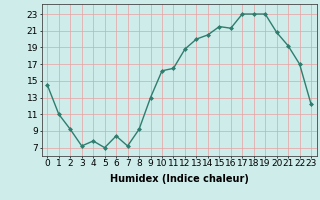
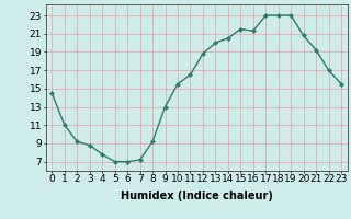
3: 7.2 -> 8.8
6: 8.4 -> 7.0
10: 16.2 -> 15.5
23: 12.2 -> 15.5
